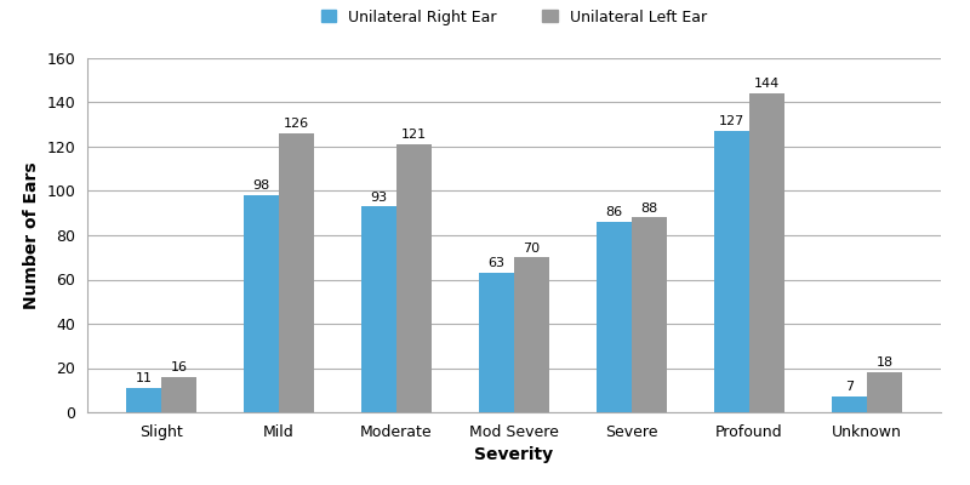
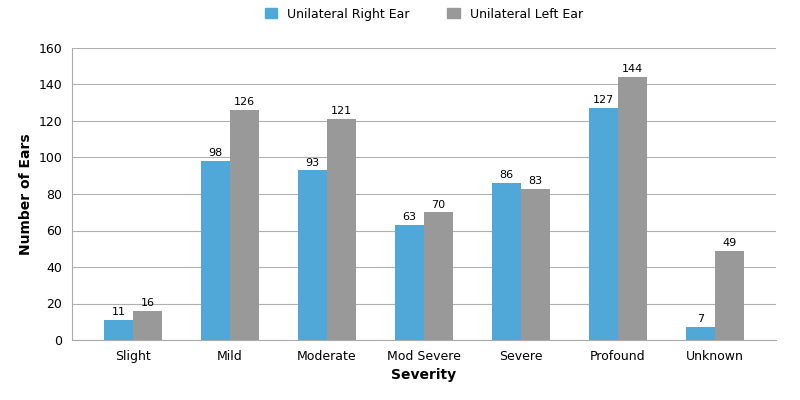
Unilateral Left Ear/Severe: 88 -> 83
Unilateral Left Ear/Unknown: 18 -> 49
